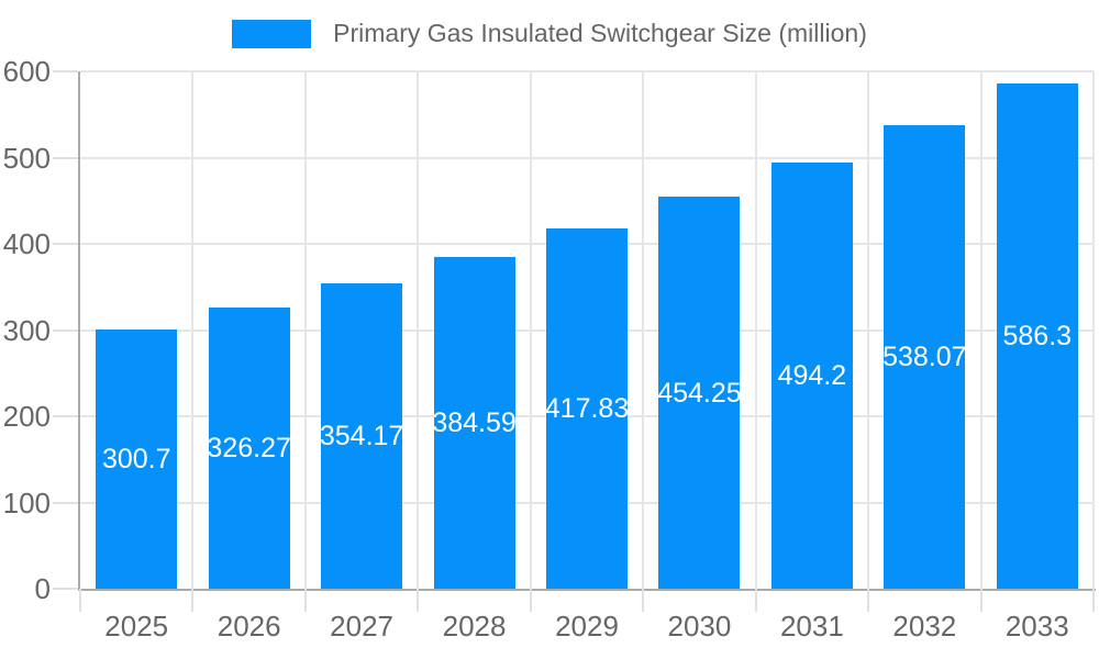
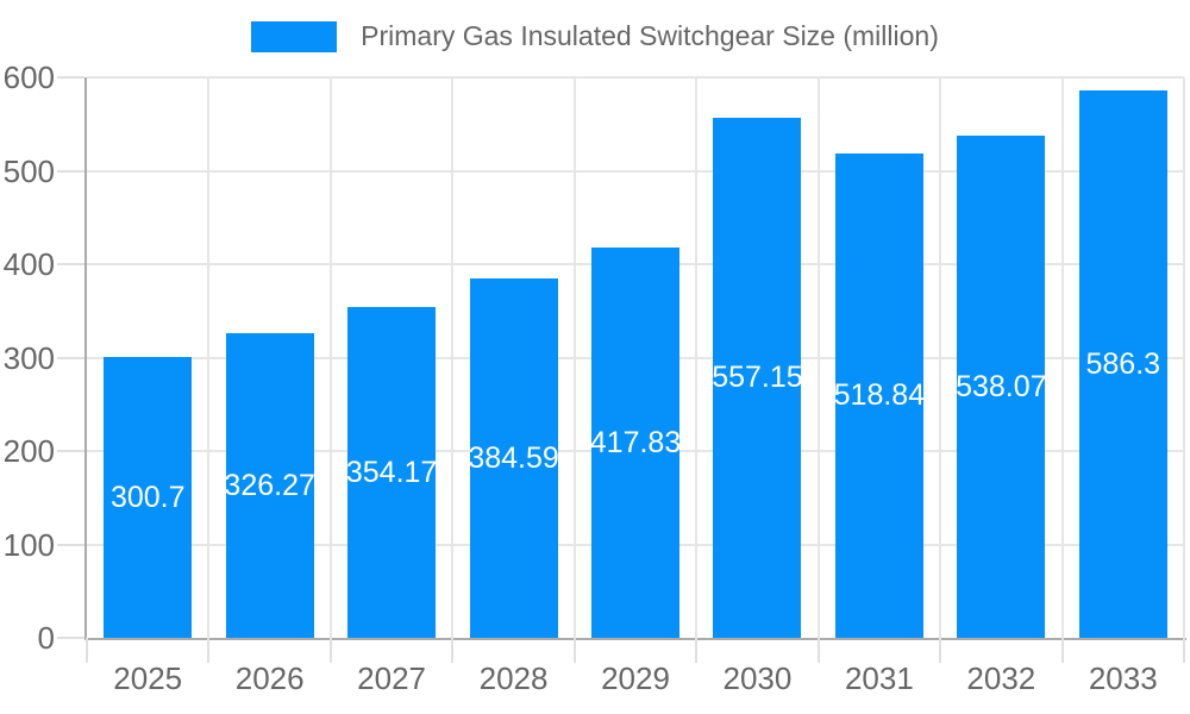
2030: 454.25 -> 557.15
2031: 494.2 -> 518.84
